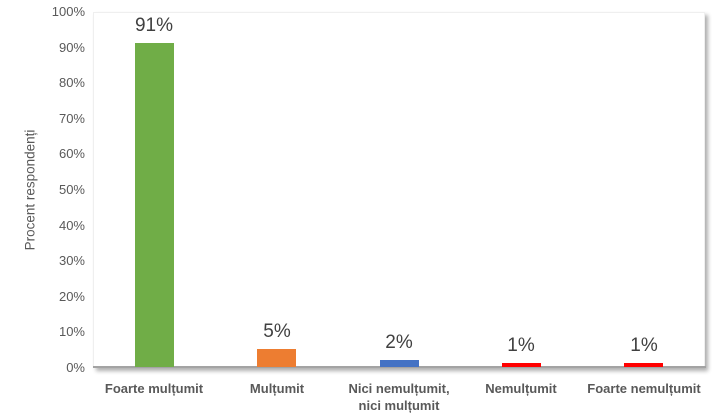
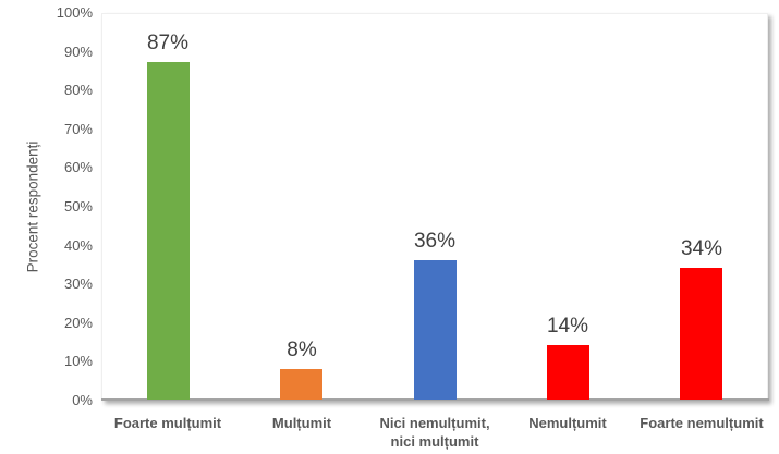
Foarte mulțumit: 91% -> 87%
Mulțumit: 5% -> 8%
Nici nemulțumit, nici mulțumit: 2% -> 36%
Nemulțumit: 1% -> 14%
Foarte nemulțumit: 1% -> 34%
